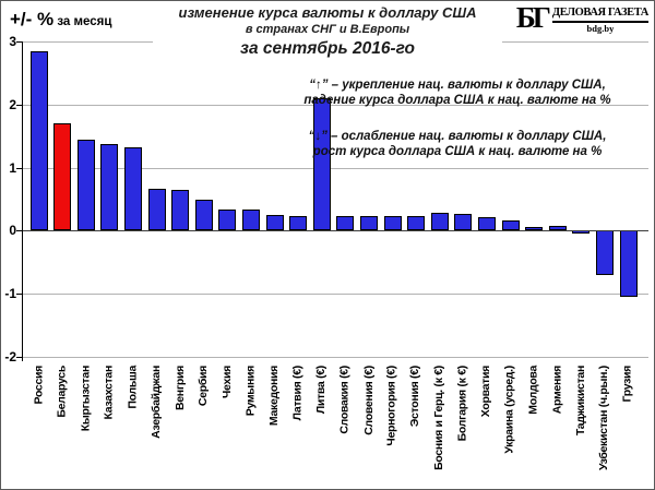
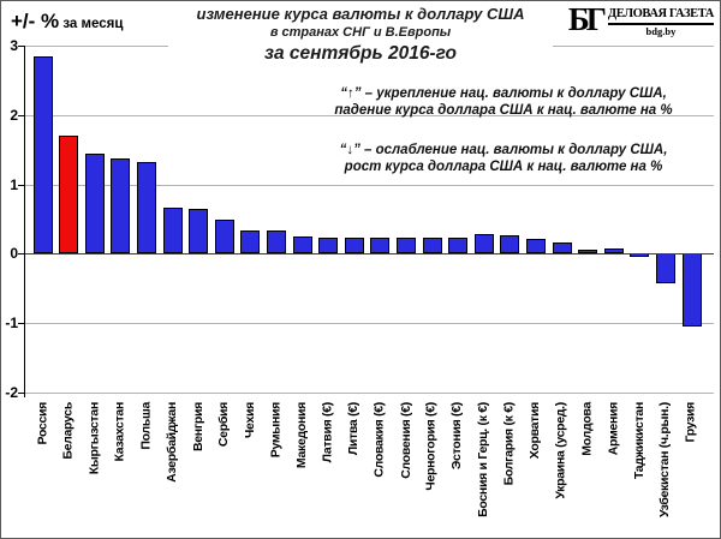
Литва (€): 2.1 -> 0.2
Узбекистан (ч.рын.): -0.7 -> -0.4
